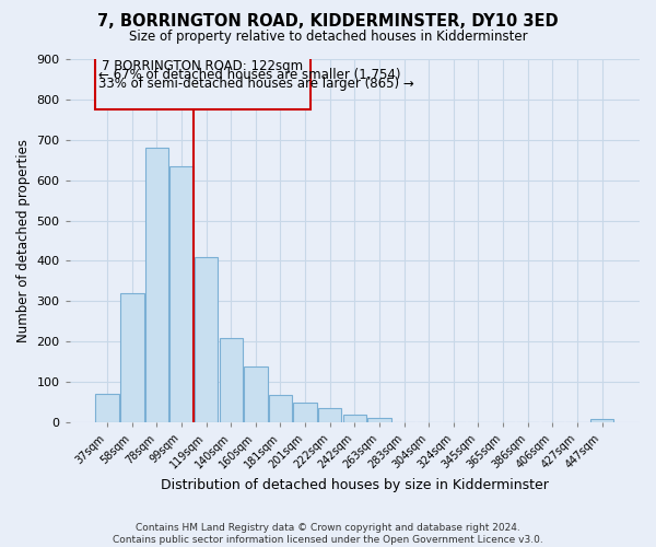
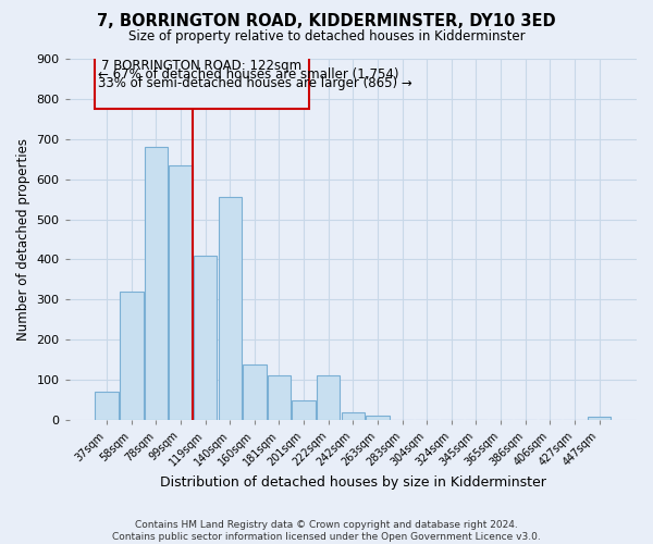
140sqm: 210 -> 555
181sqm: 68 -> 110
222sqm: 35 -> 110
